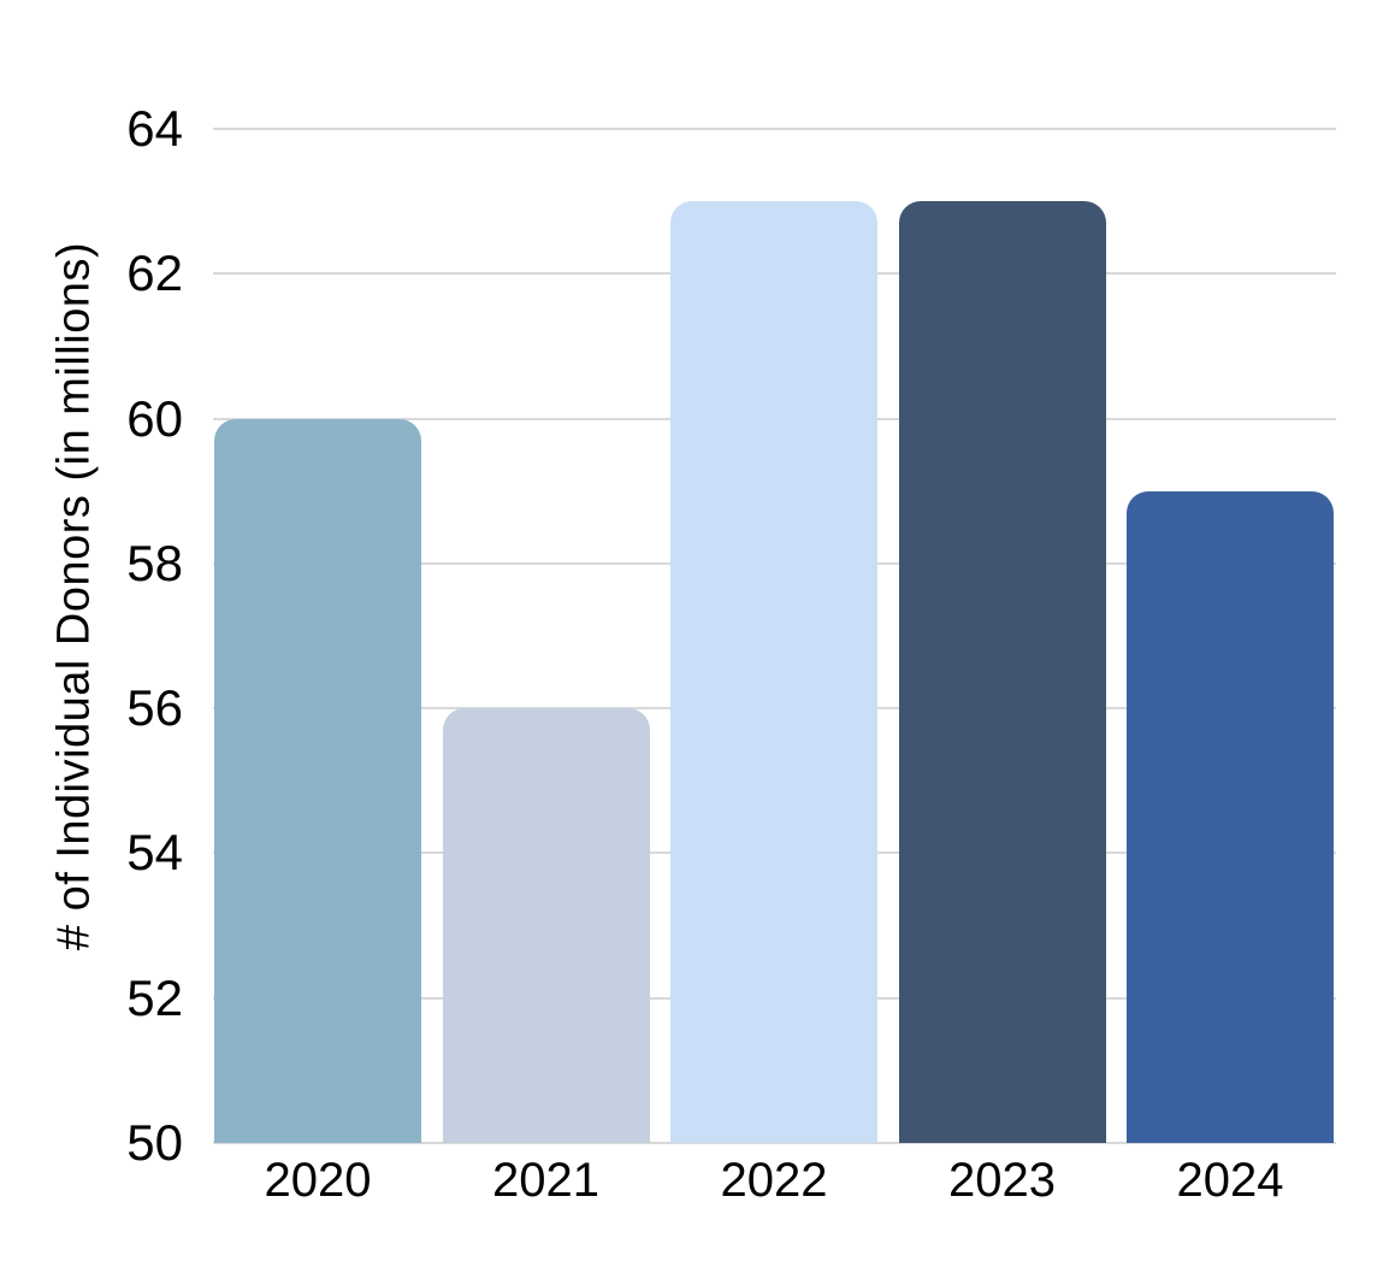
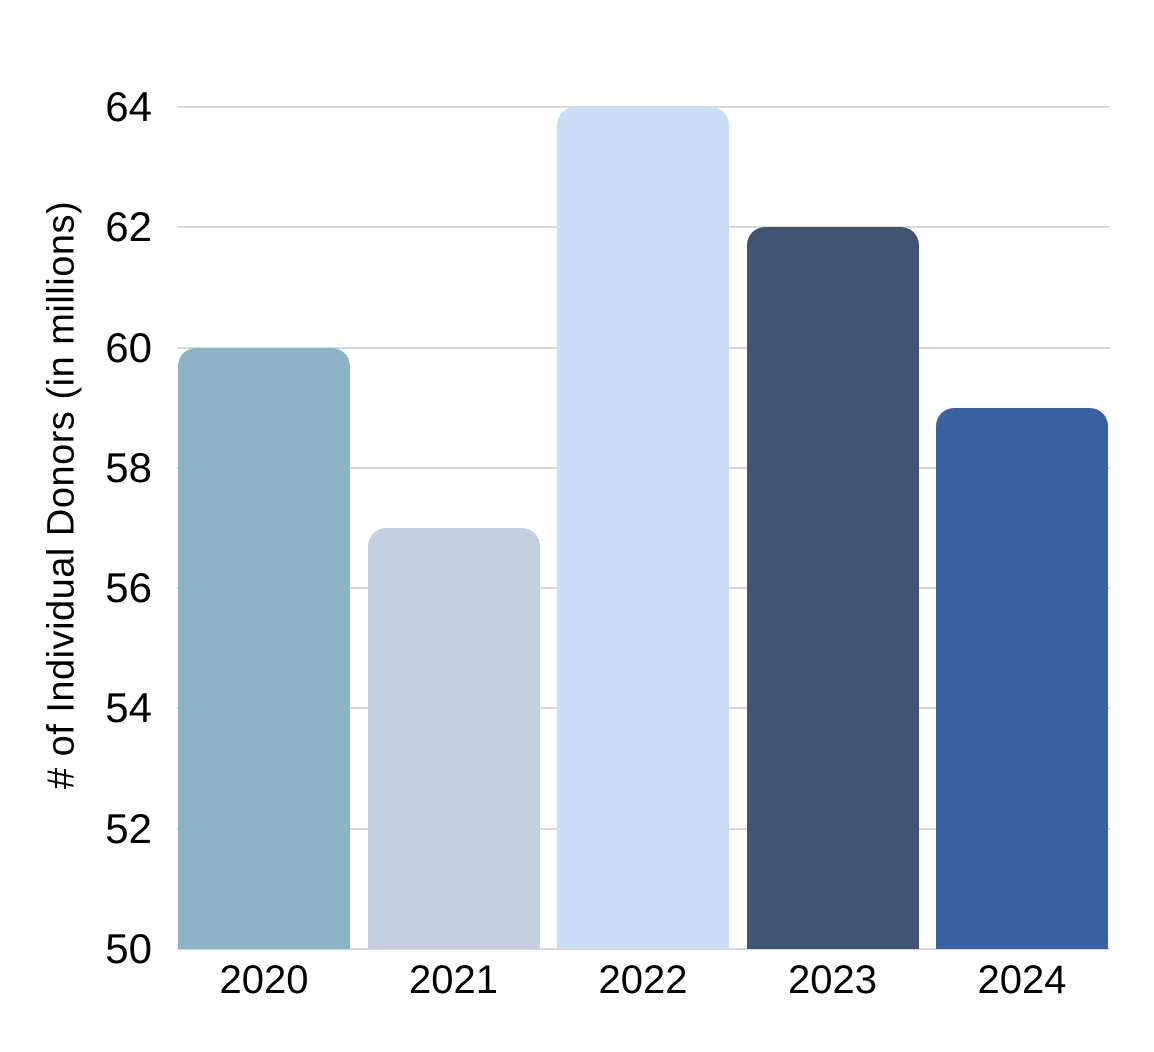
2021: 56 -> 57
2022: 63 -> 64
2023: 63 -> 62
